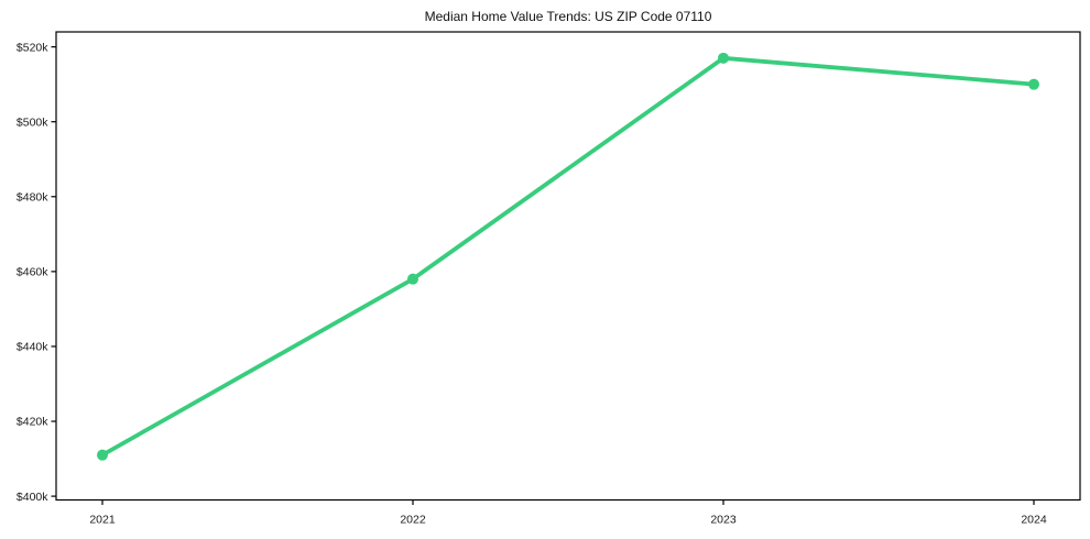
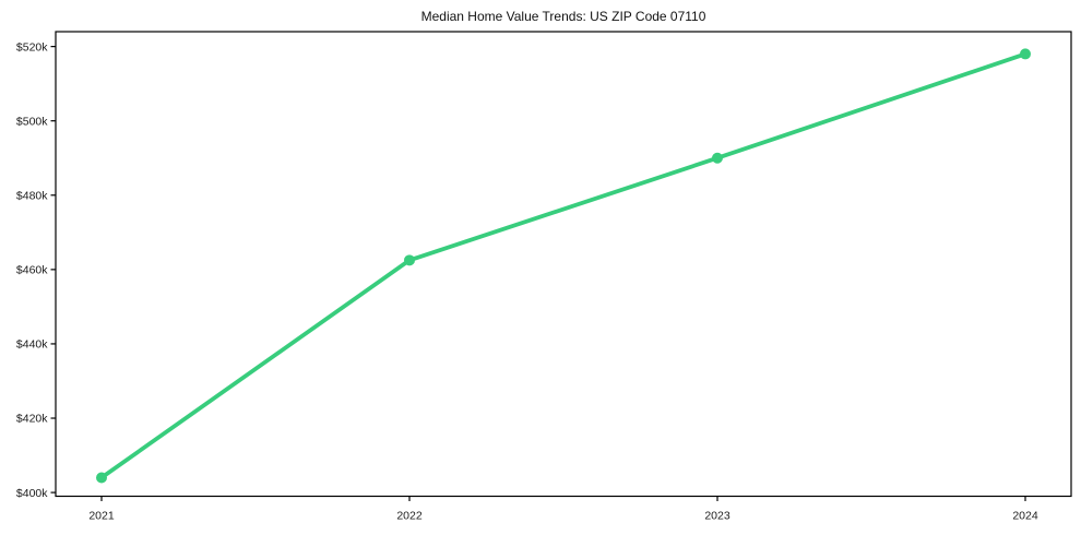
2021: $411k -> $404k
2022: $458k -> $462k
2023: $517k -> $490k
2024: $510k -> $518k
